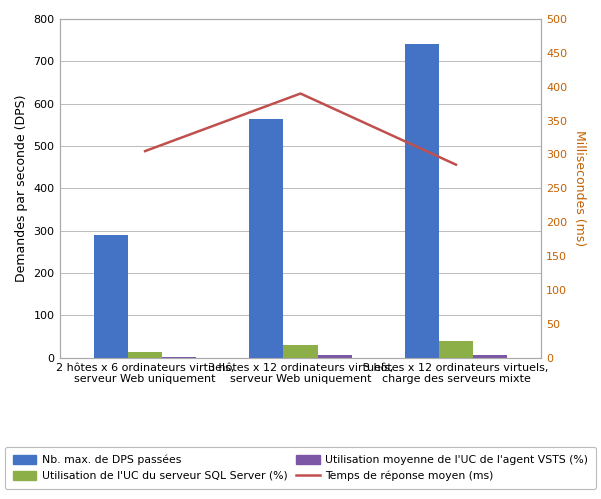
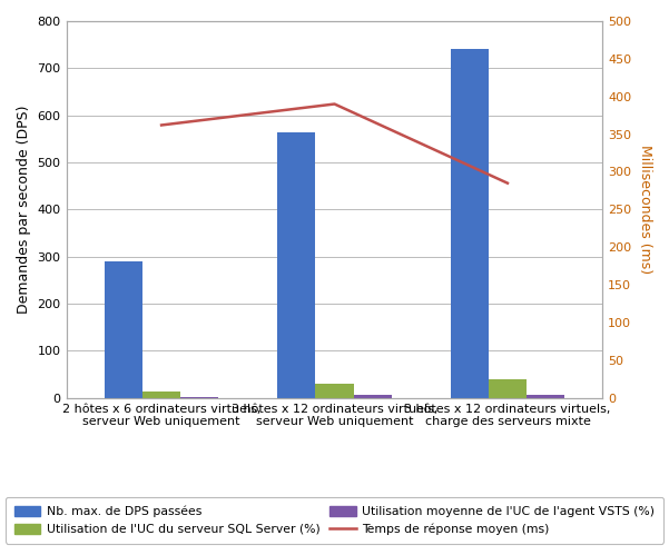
Temps de réponse moyen (ms)/2 hôtes x 6 ordinateurs virtuels, serveur Web uniquement: 305 -> 362
